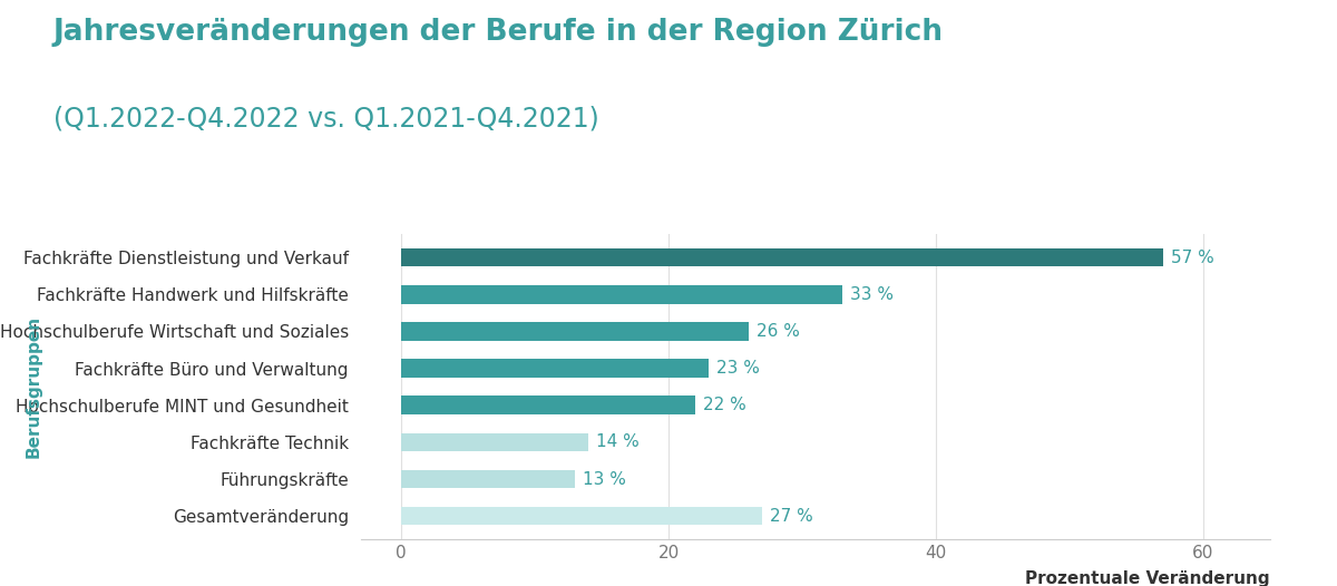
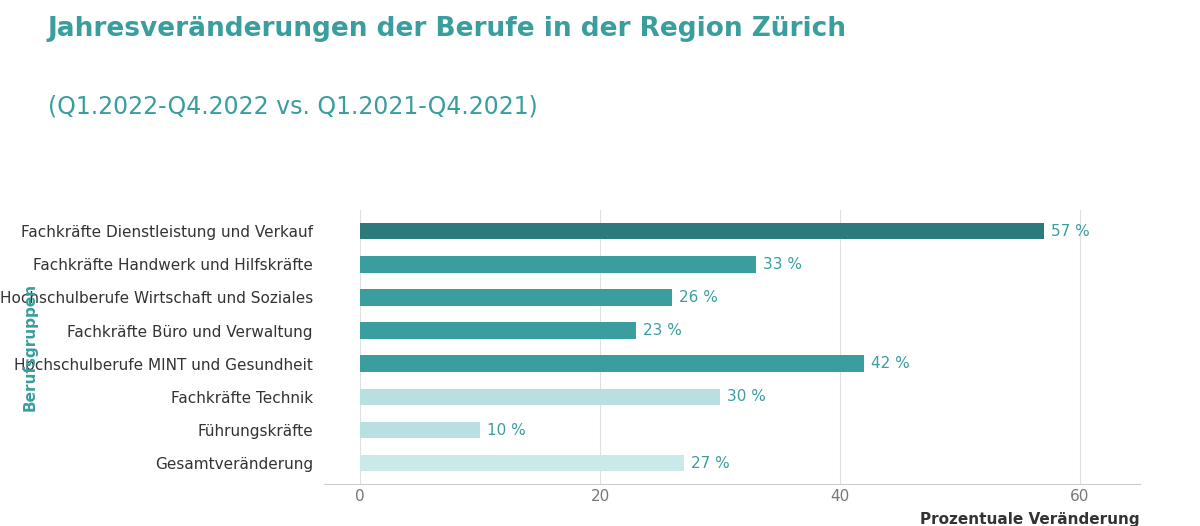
Hochschulberufe MINT und Gesundheit: 22 -> 42
Fachkräfte Technik: 14 -> 30
Führungskräfte: 13 -> 10
